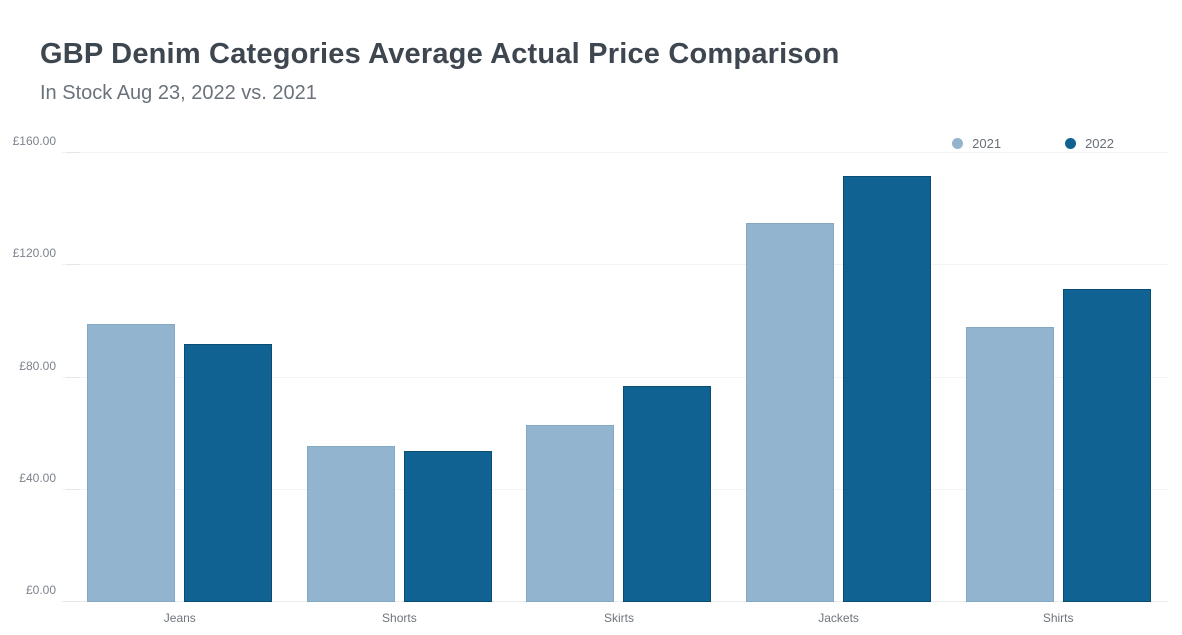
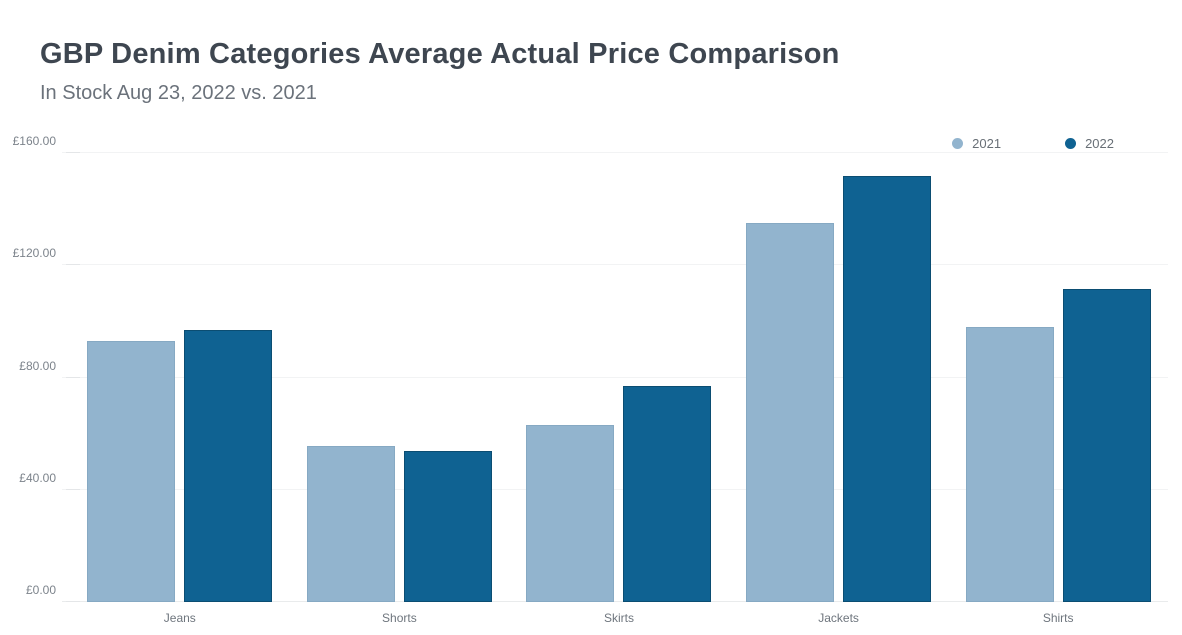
2021/Jeans: £99 -> £93
2022/Jeans: £92 -> £97
